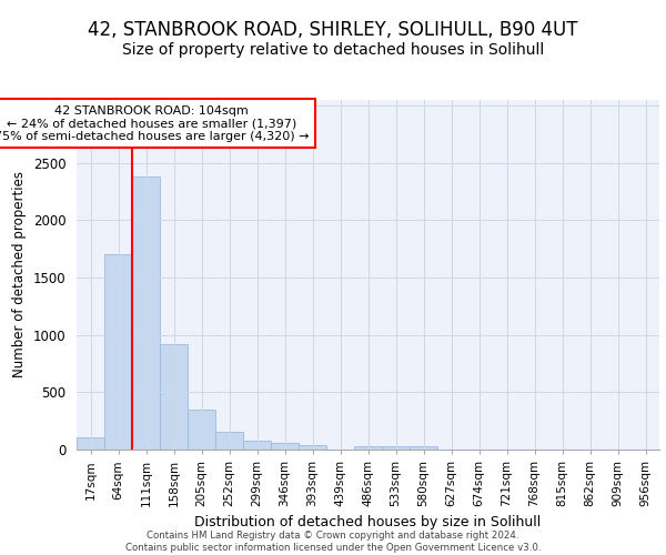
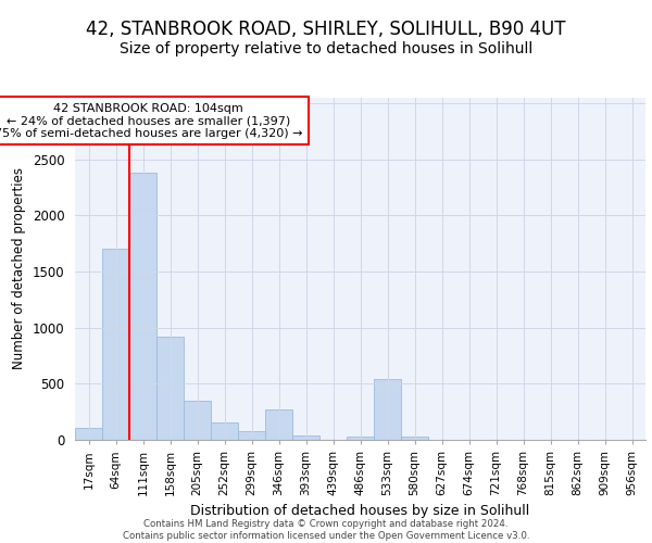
346sqm: 60 -> 270
533sqm: 30 -> 540
